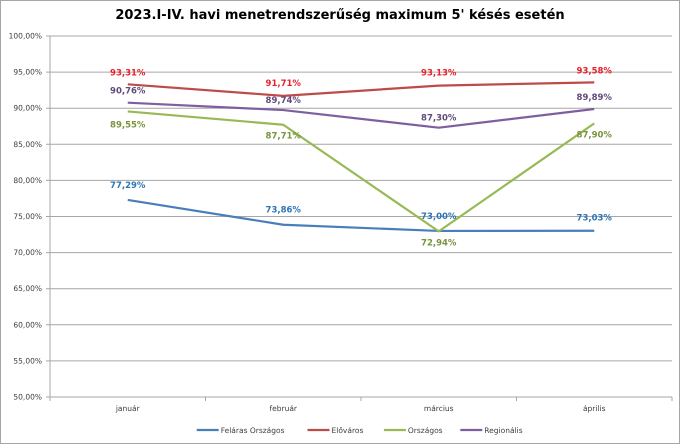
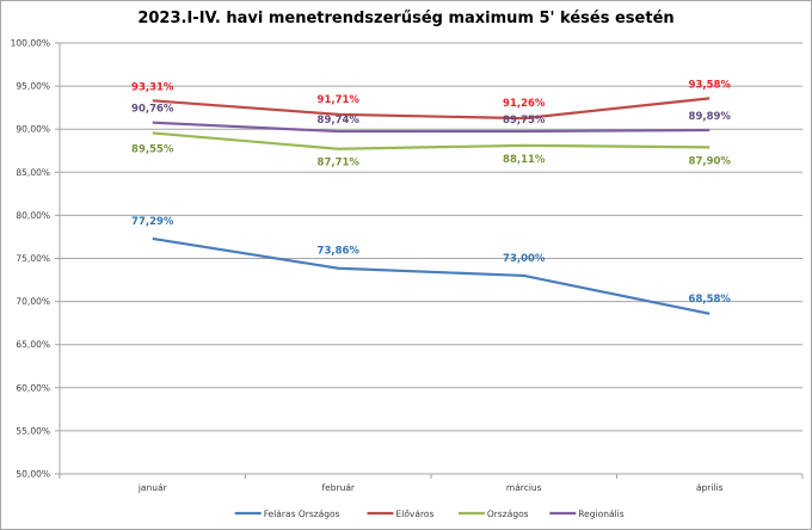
Előváros/március: 93,13% -> 91,26%
Országos/március: 72,94% -> 88,11%
Regionális/március: 87,30% -> 89,75%
Feláras Országos/április: 73,03% -> 68,58%
